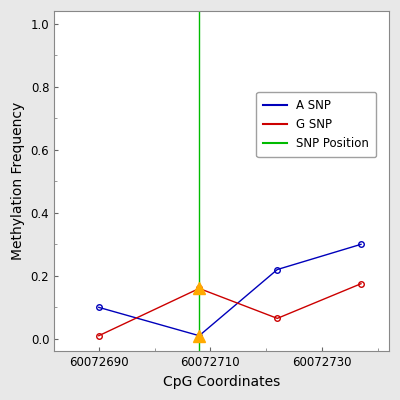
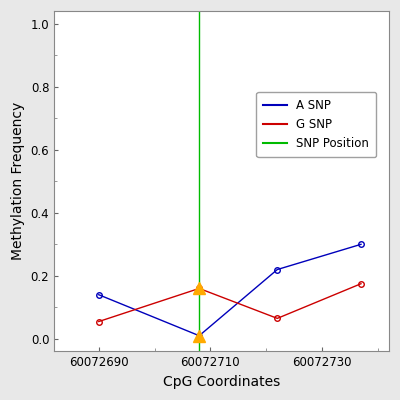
A SNP/60072690: 0.10 -> 0.14
G SNP/60072690: 0.010 -> 0.055
